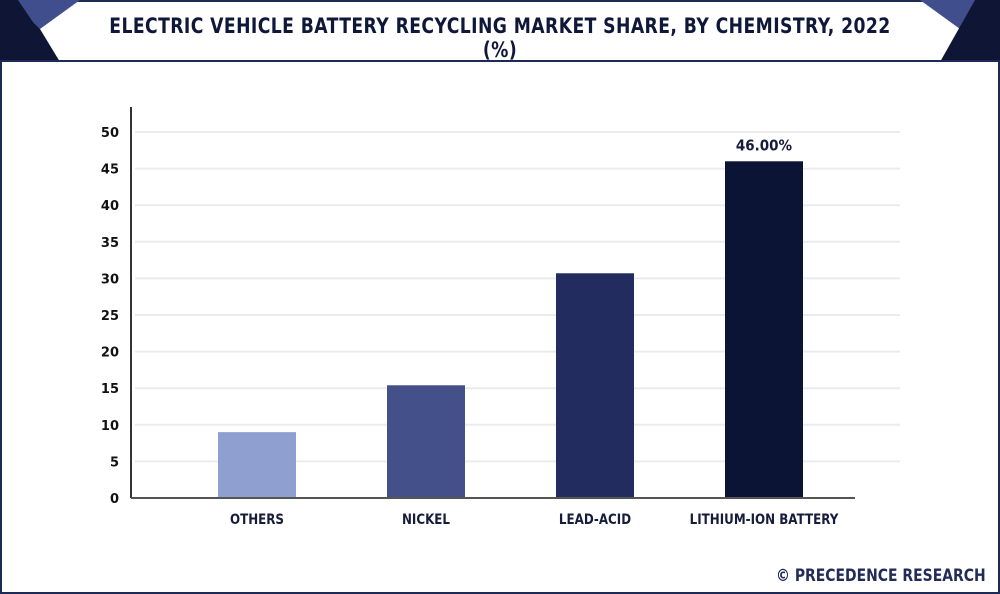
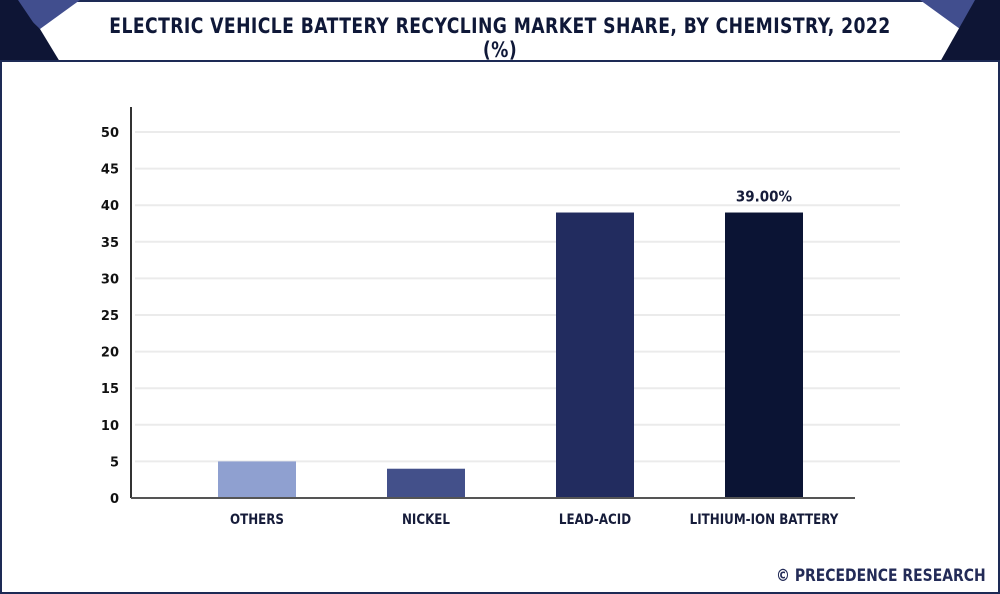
OTHERS: 9 -> 5
NICKEL: 15 -> 4
LEAD-ACID: 31 -> 39
LITHIUM-ION BATTERY: 46.00% -> 39.00%
